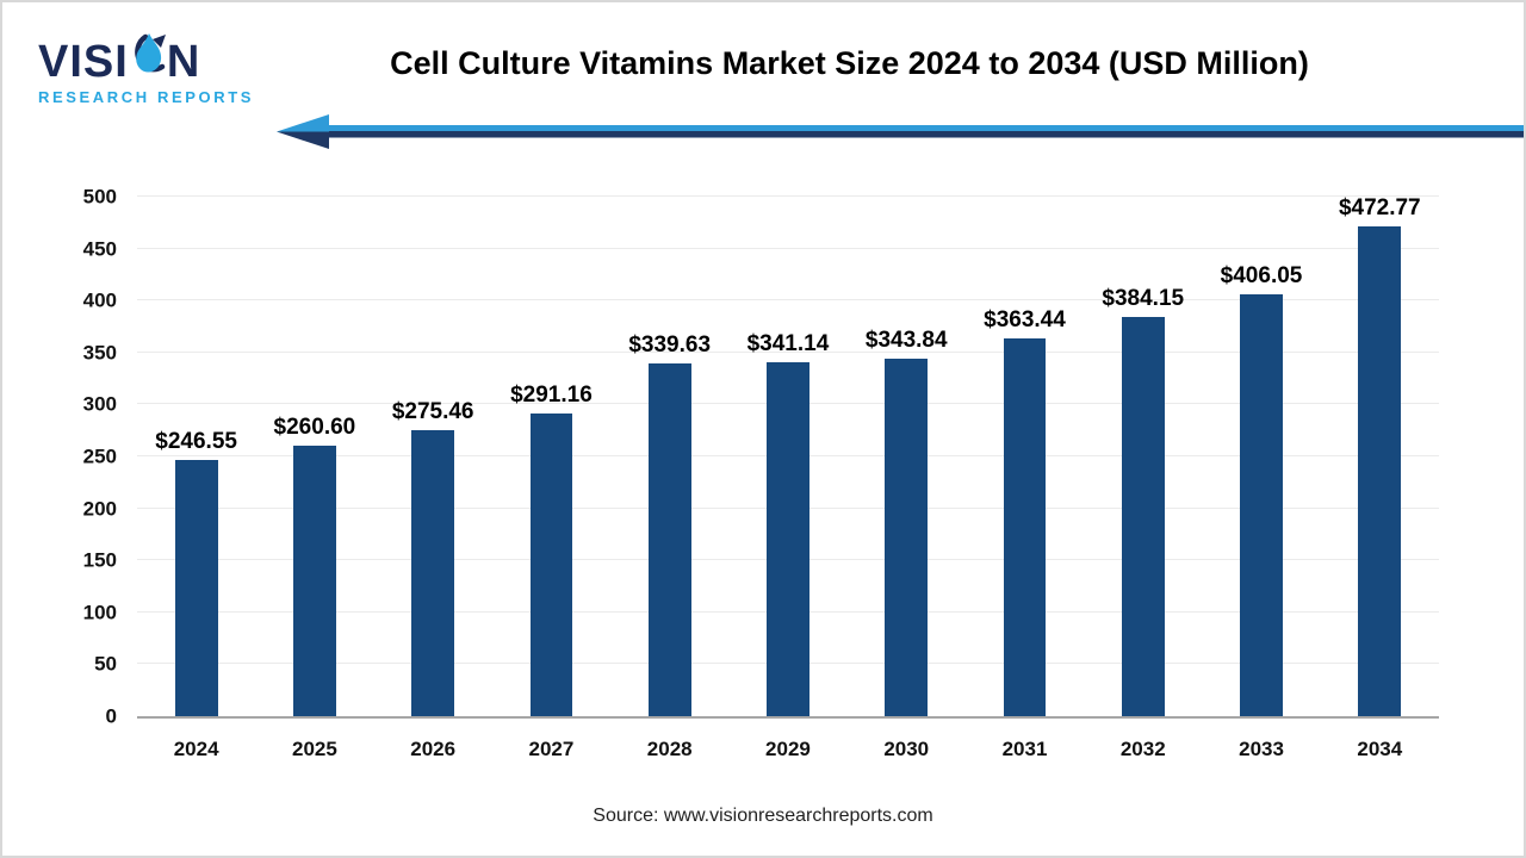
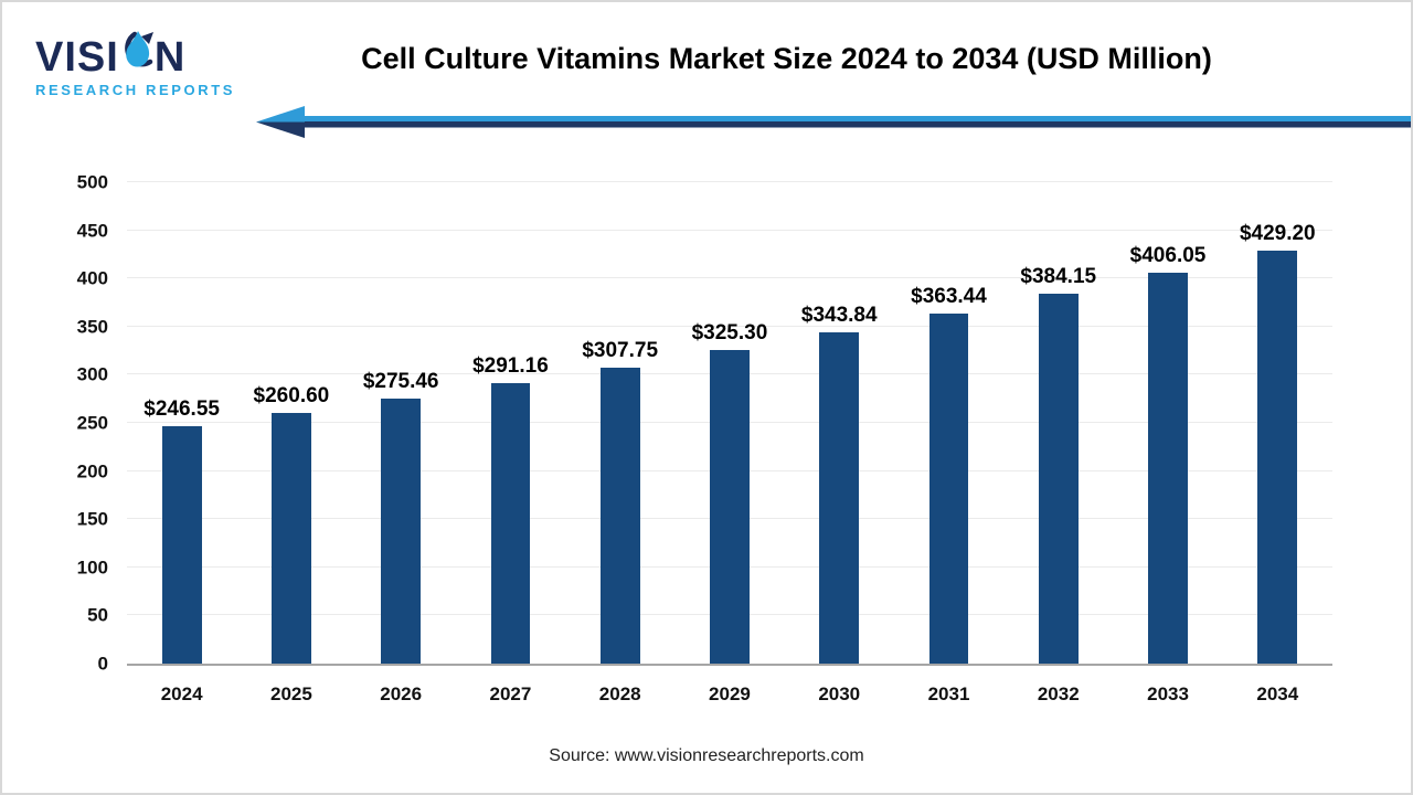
2028: $339.63 -> $307.75
2029: $341.14 -> $325.30
2034: $472.77 -> $429.20
